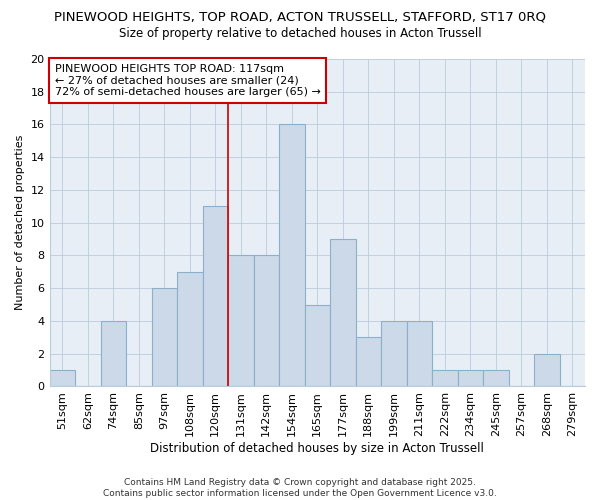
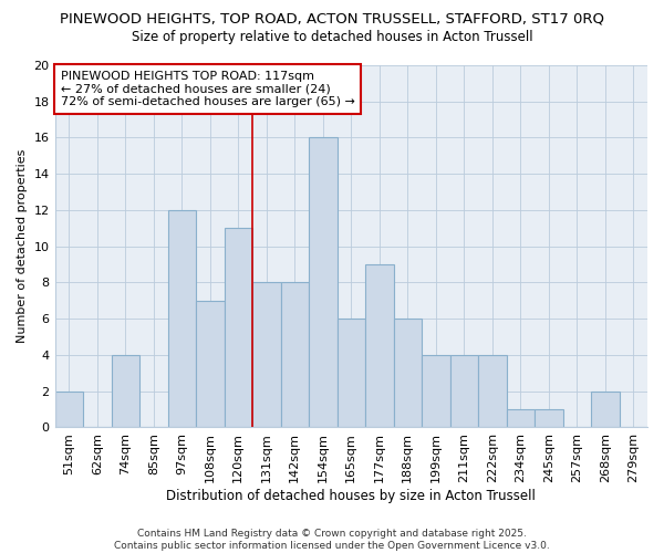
51sqm: 1 -> 2
97sqm: 6 -> 12
165sqm: 5 -> 6
188sqm: 3 -> 6
222sqm: 1 -> 4
